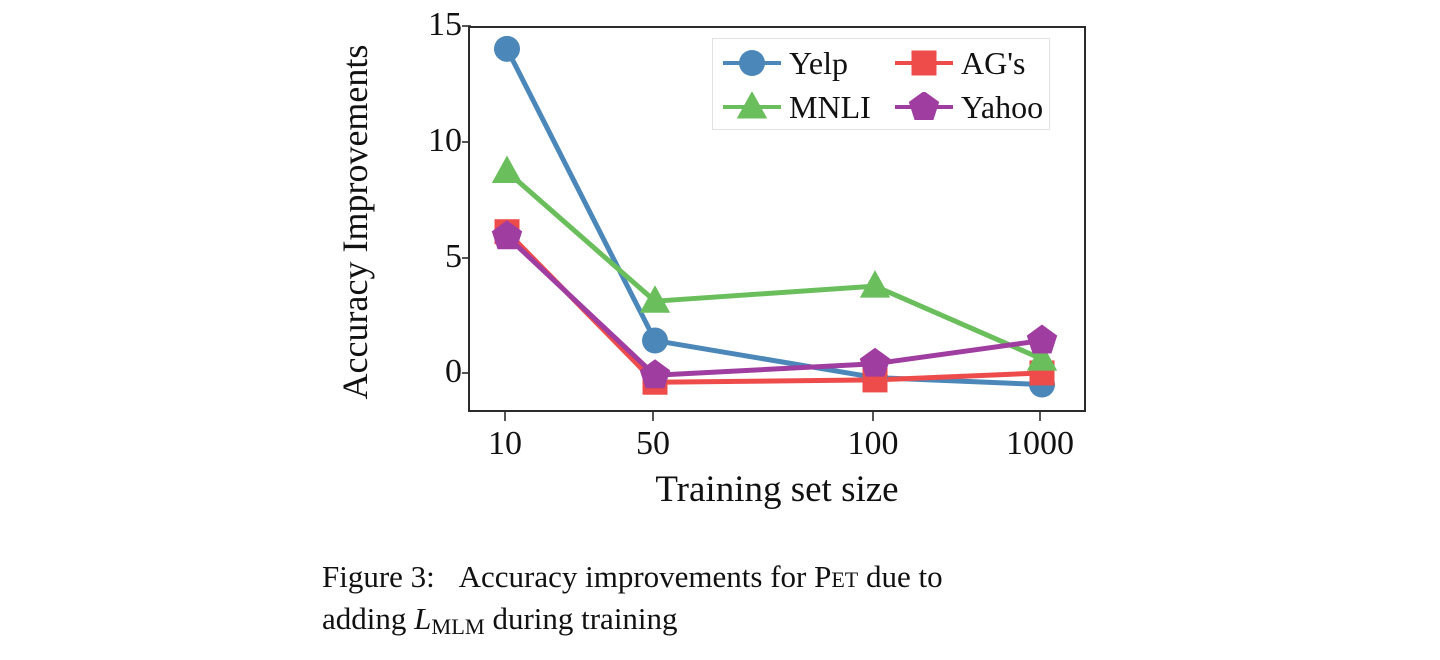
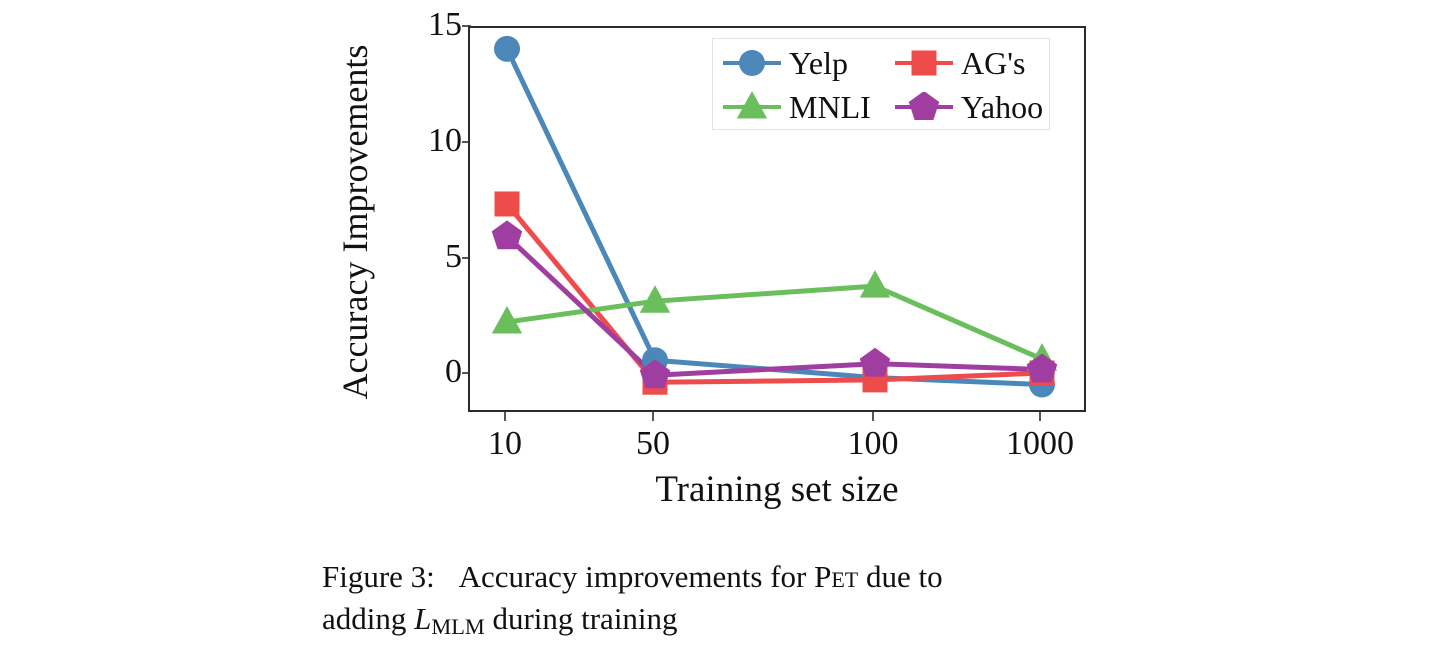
AG's/10: 6.2 -> 7.4
MNLI/10: 8.8 -> 2.3
Yelp/50: 1.5 -> 0.7
Yahoo/1000: 1.5 -> 0.2
